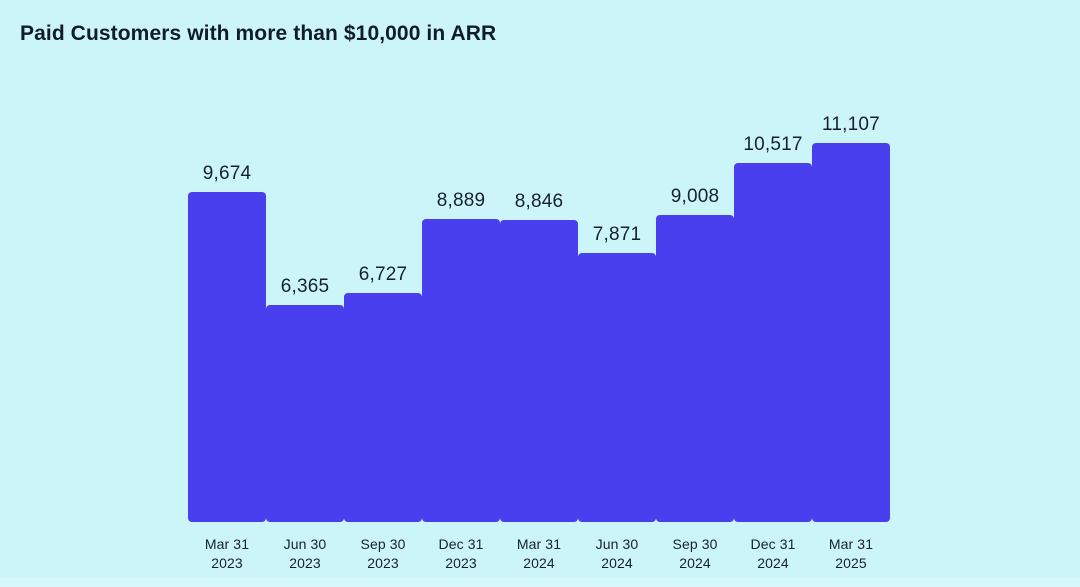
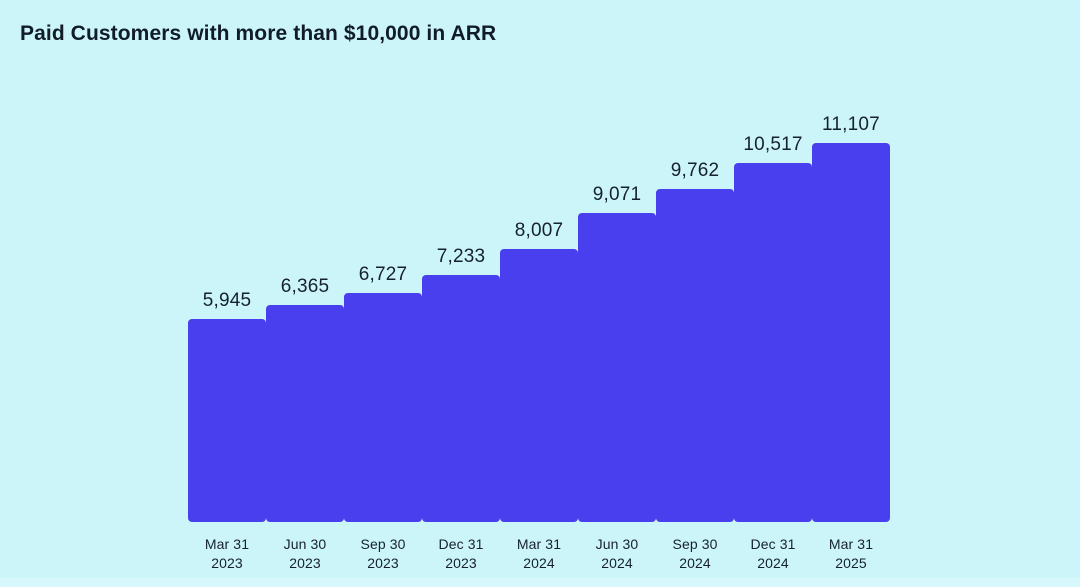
Mar 31 2023: 9,674 -> 5,945
Dec 31 2023: 8,889 -> 7,233
Mar 31 2024: 8,846 -> 8,007
Jun 30 2024: 7,871 -> 9,071
Sep 30 2024: 9,008 -> 9,762
